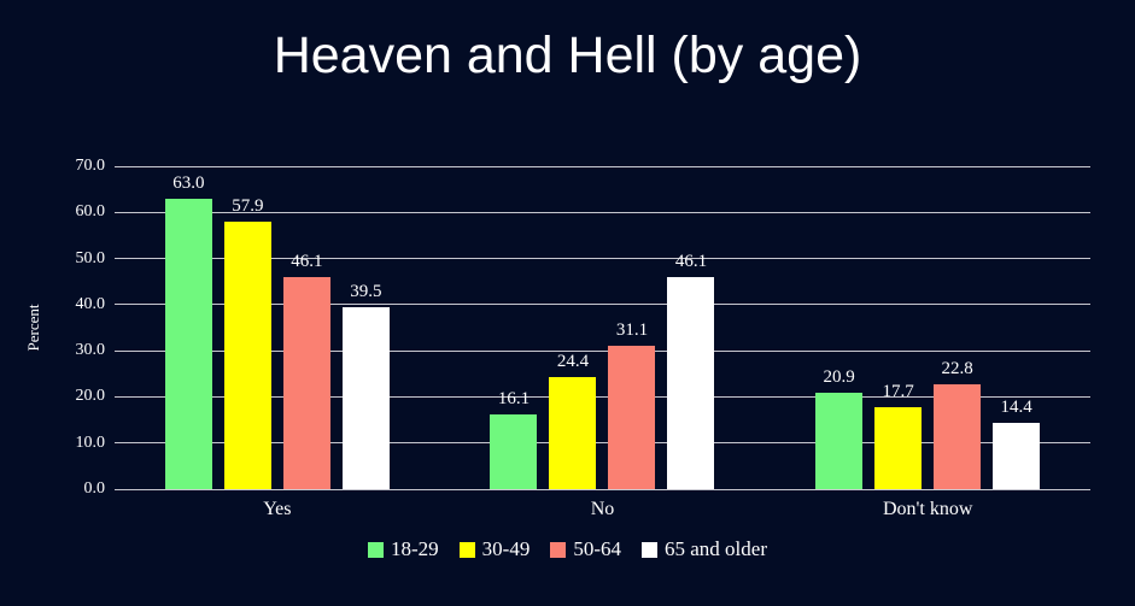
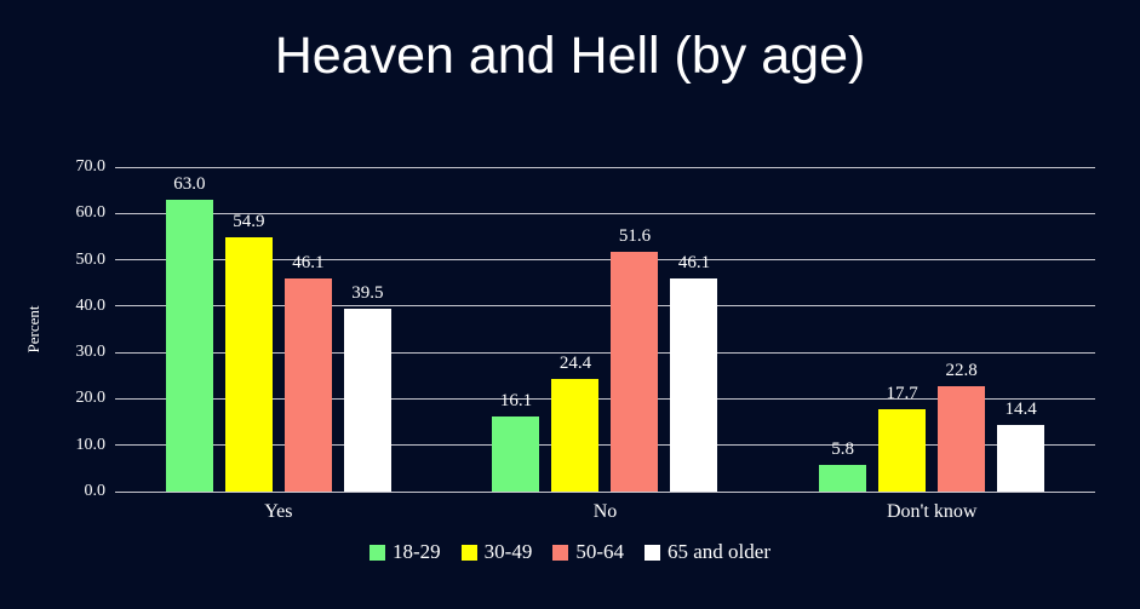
30-49/Yes: 57.9 -> 54.9
50-64/No: 31.1 -> 51.6
18-29/Don't know: 20.9 -> 5.8
